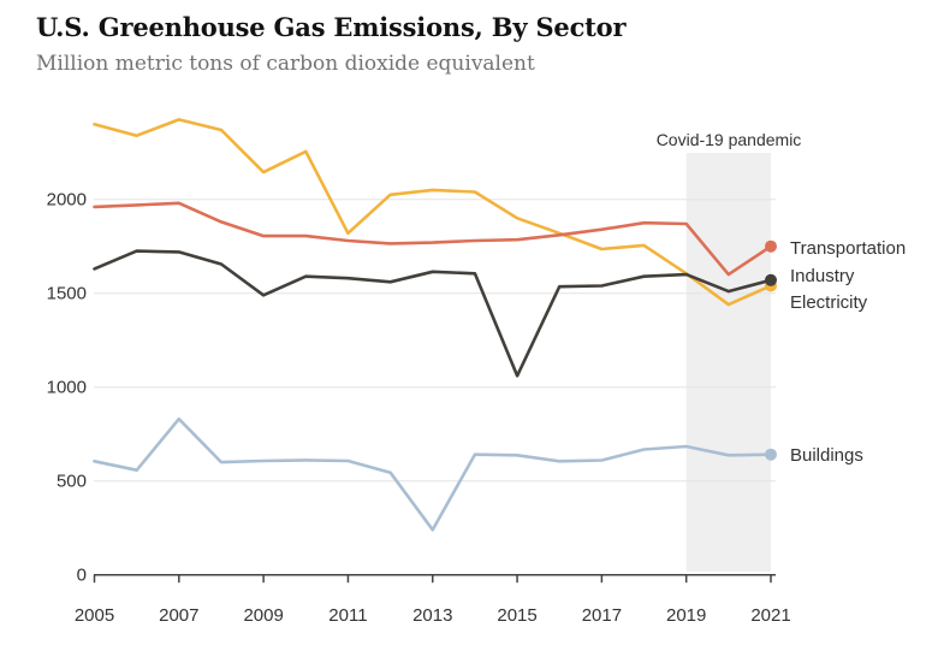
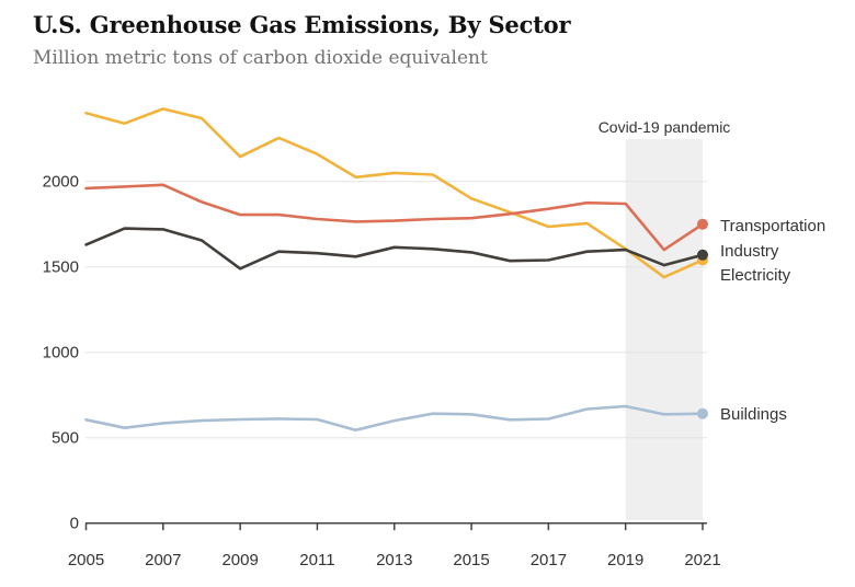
Buildings/2007: 830 -> 580
Electricity/2011: 1820 -> 2160
Buildings/2013: 240 -> 600
Industry/2015: 1060 -> 1580
